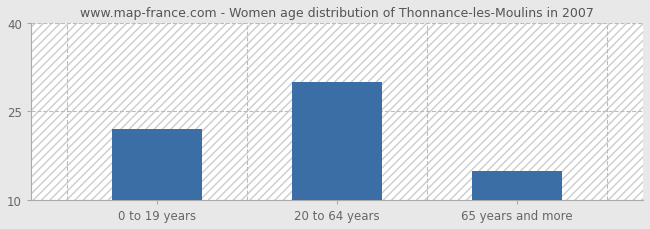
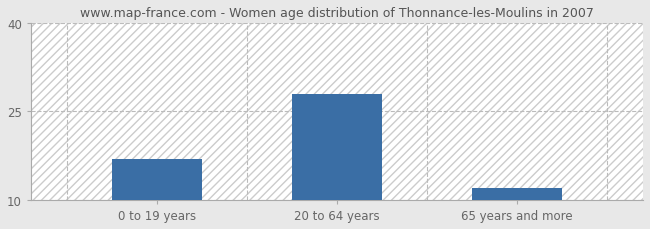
0 to 19 years: 22 -> 17
20 to 64 years: 30 -> 28
65 years and more: 15 -> 12
